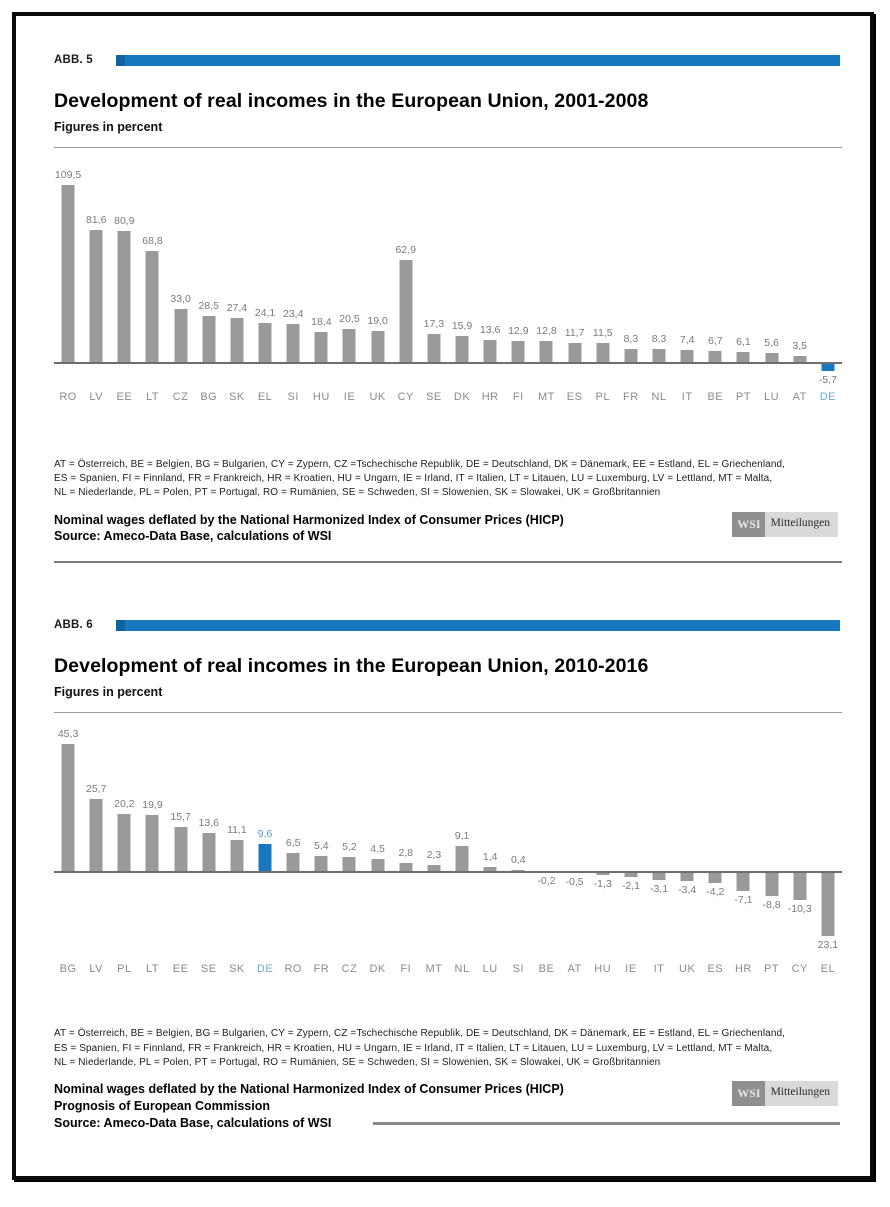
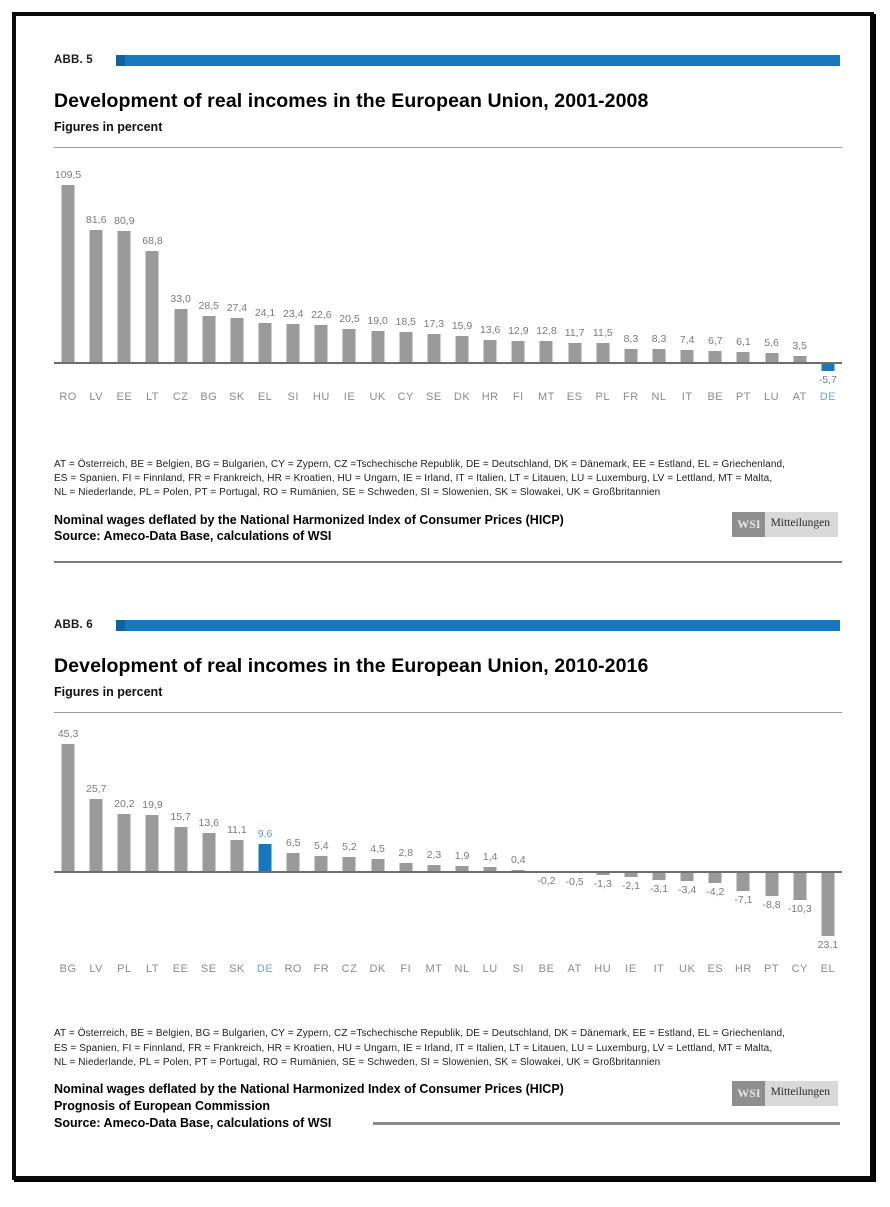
Development of real incomes in the European Union, 2001-2008/HU: 18,4 -> 22,6
Development of real incomes in the European Union, 2001-2008/CY: 62,9 -> 18,5
Development of real incomes in the European Union, 2010-2016/NL: 9,1 -> 1,9
